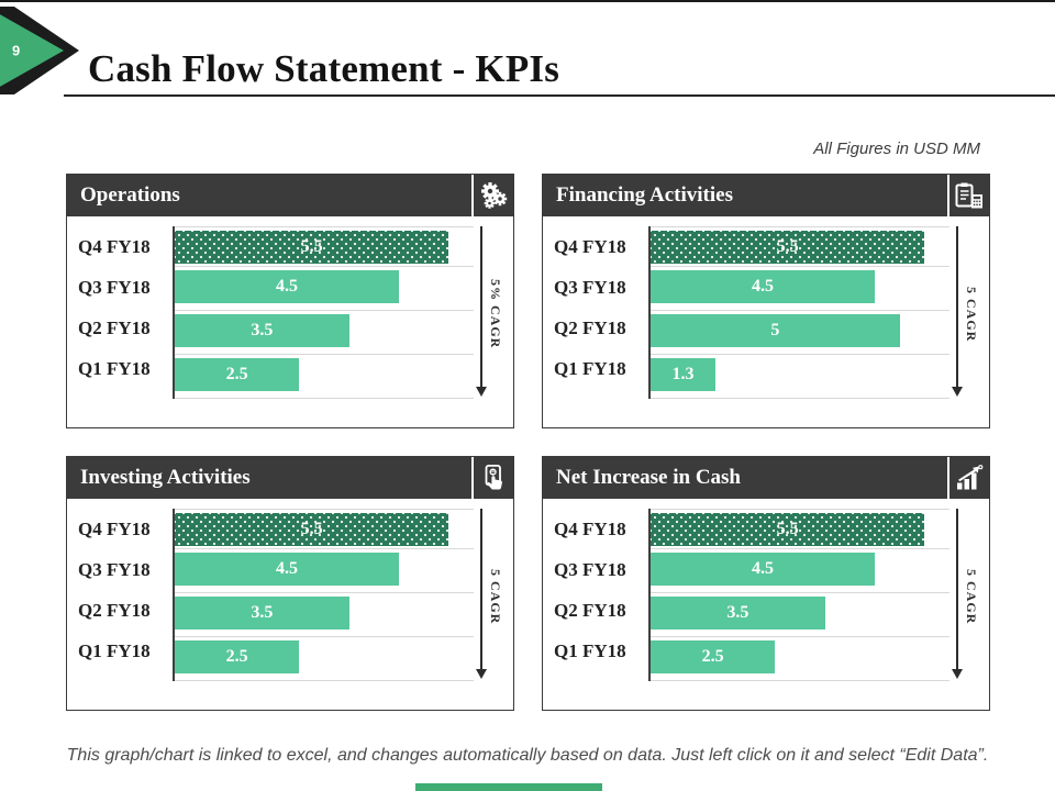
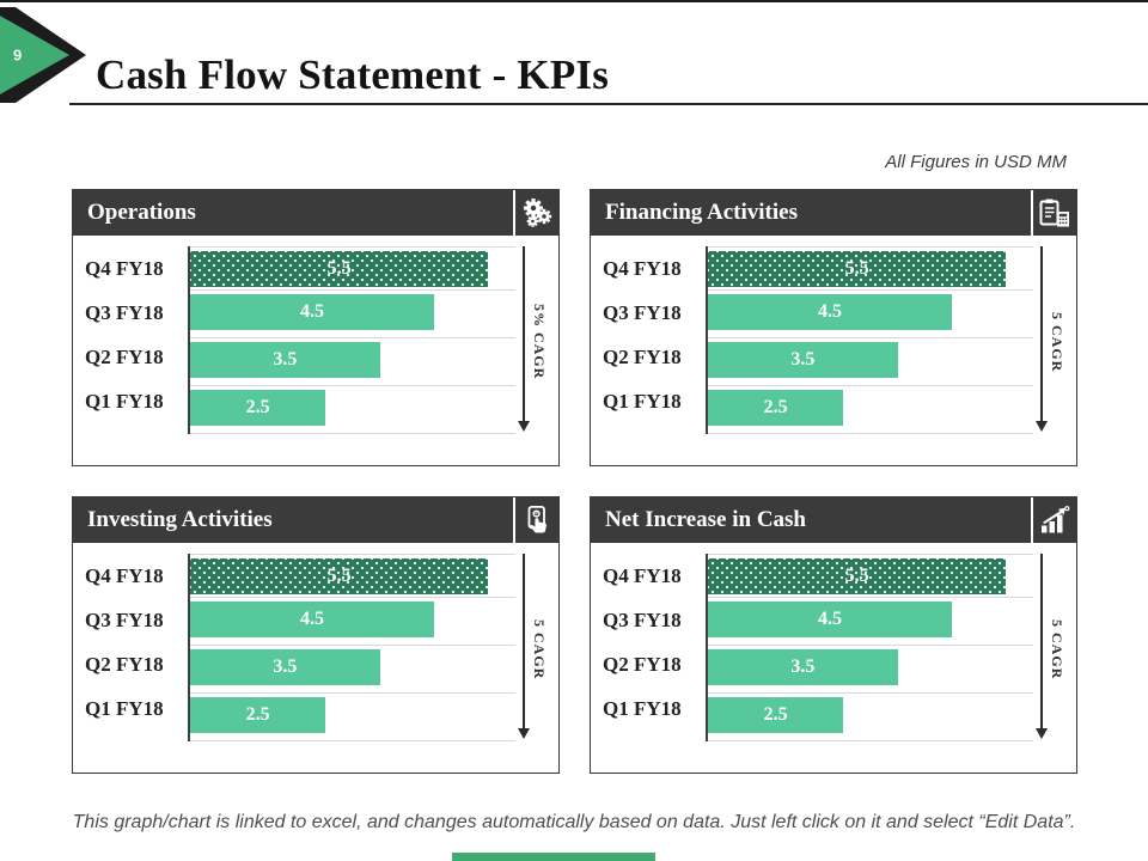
Financing Activities/Q2 FY18: 5 -> 3.5
Financing Activities/Q1 FY18: 1.3 -> 2.5
